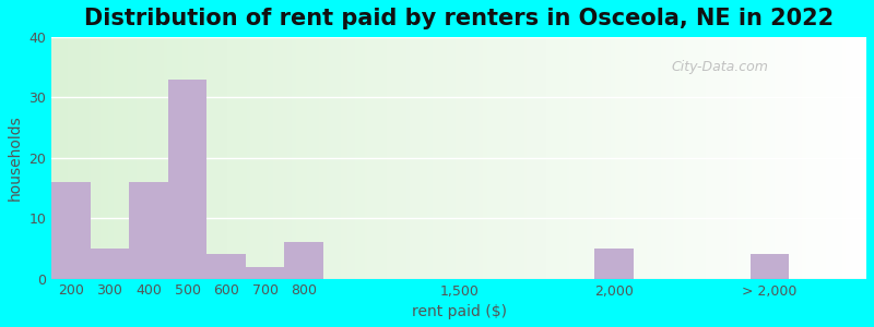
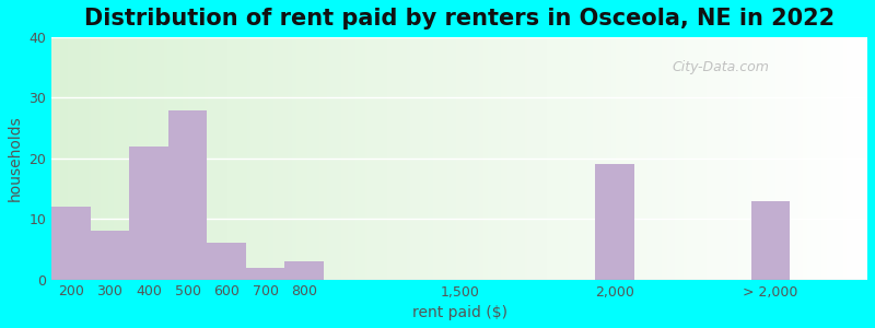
200: 16 -> 12
300: 5 -> 8
400: 16 -> 22
500: 33 -> 28
600: 4 -> 6
800: 6 -> 3
2,000: 5 -> 19
> 2,000: 4 -> 13
